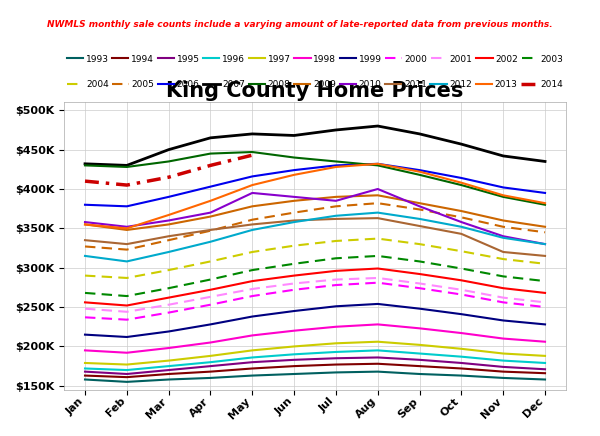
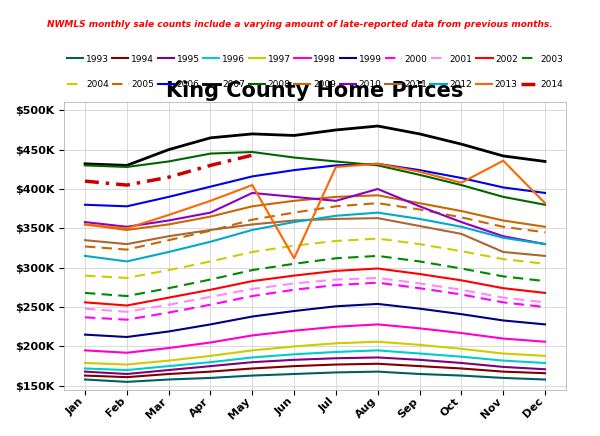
2013/Jun: $418K -> $312K
2013/Nov: $392K -> $436K
